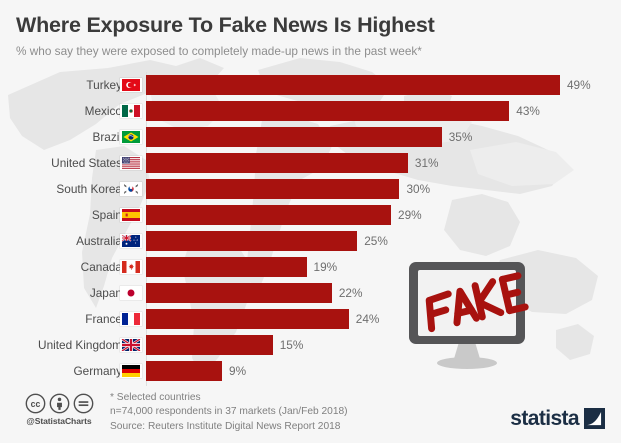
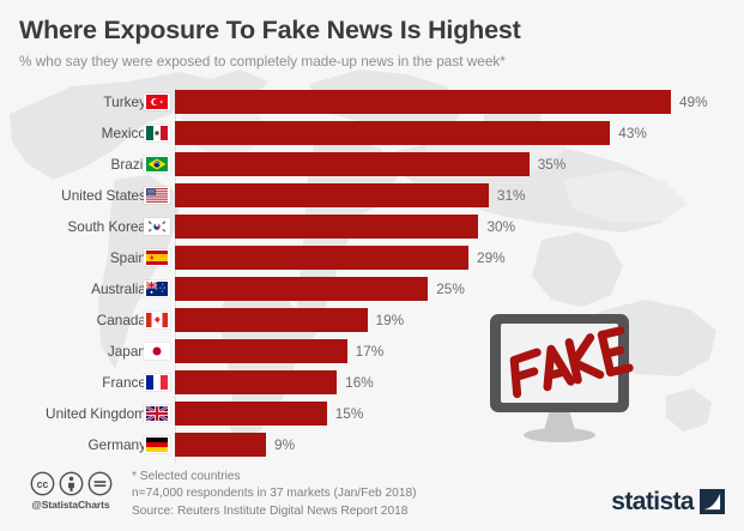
Japan: 22% -> 17%
France: 24% -> 16%
